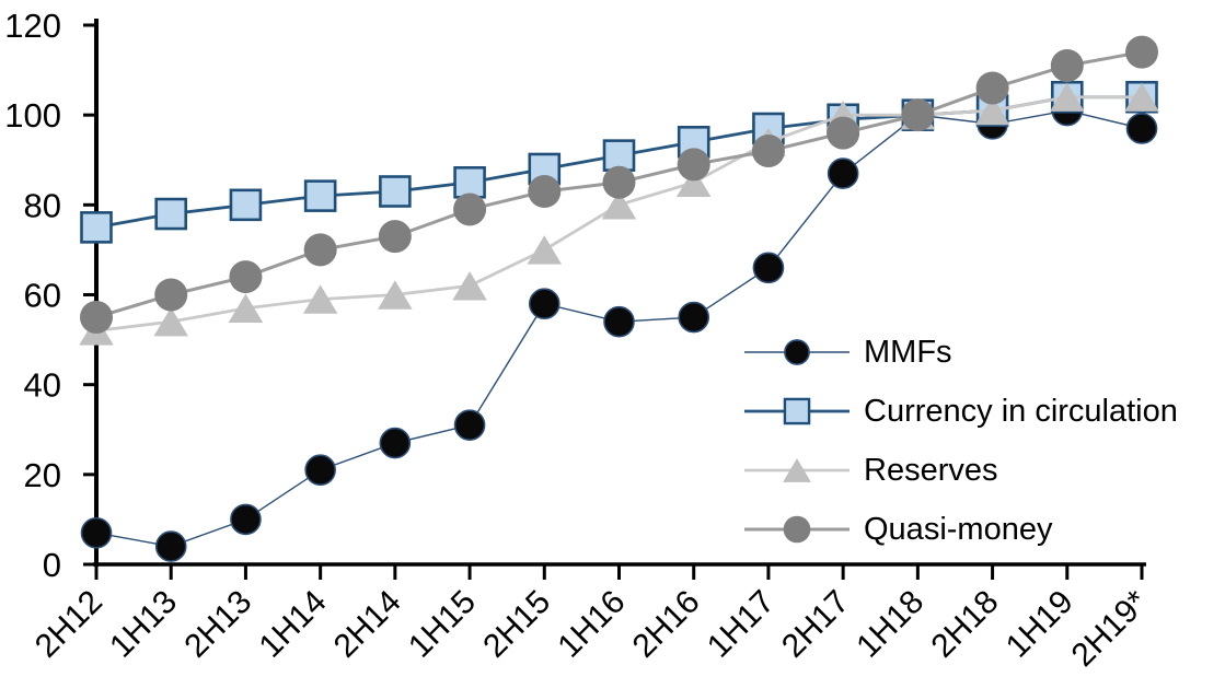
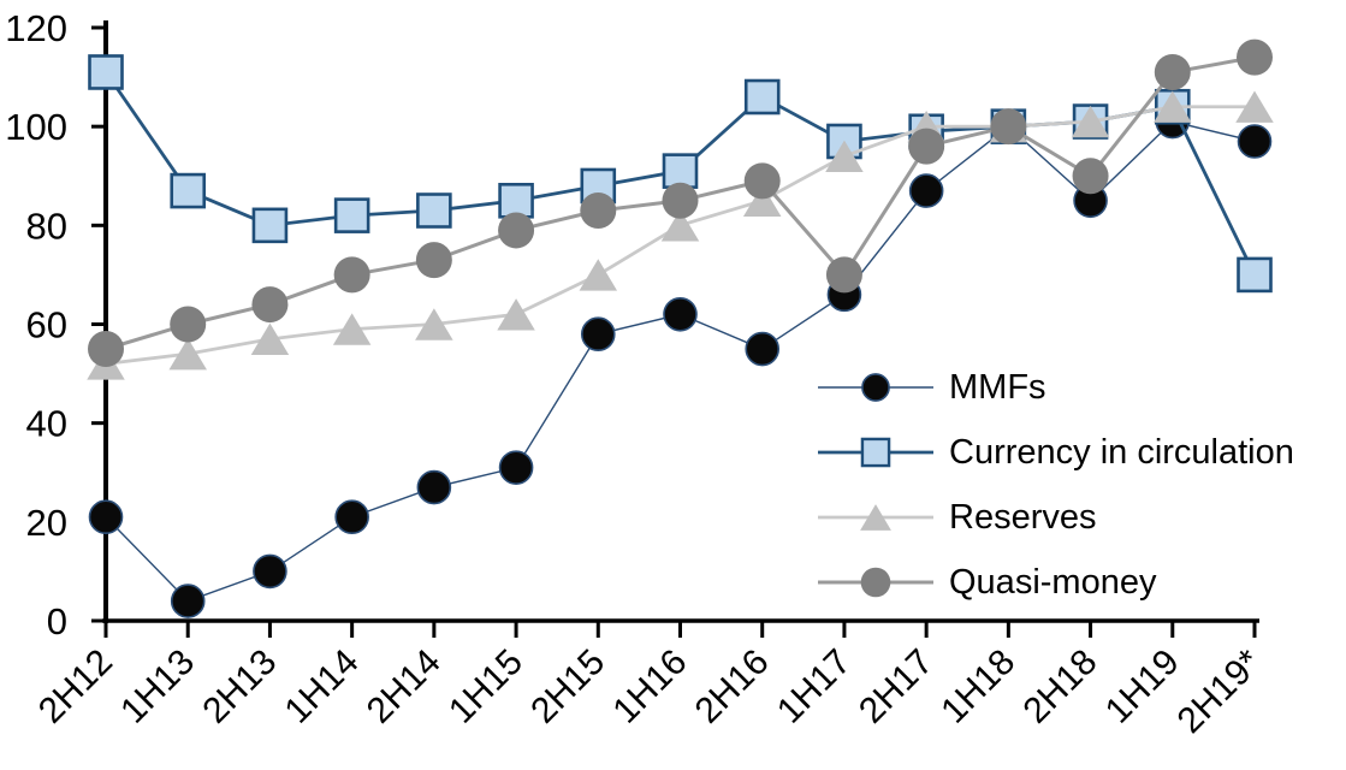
MMFs/2H12: 7 -> 21
Currency in circulation/2H12: 75 -> 111
Currency in circulation/1H13: 78 -> 87
MMFs/1H16: 54 -> 62
Currency in circulation/2H16: 94 -> 106
Quasi-money/1H17: 92 -> 70
MMFs/2H18: 98 -> 85
Quasi-money/2H18: 106 -> 90
Currency in circulation/2H19*: 104 -> 70
